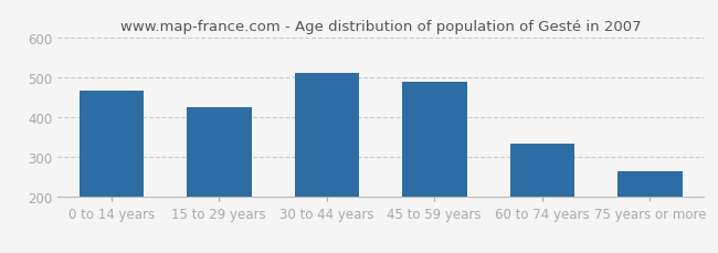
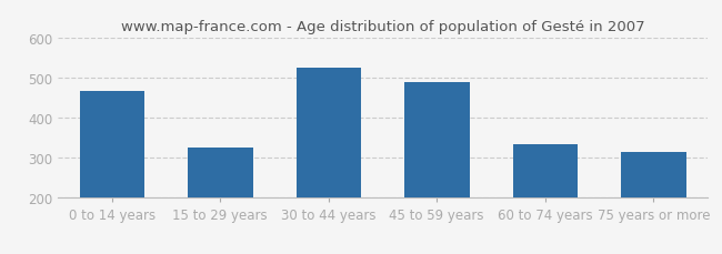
15 to 29 years: 425 -> 325
30 to 44 years: 510 -> 525
75 years or more: 265 -> 315
